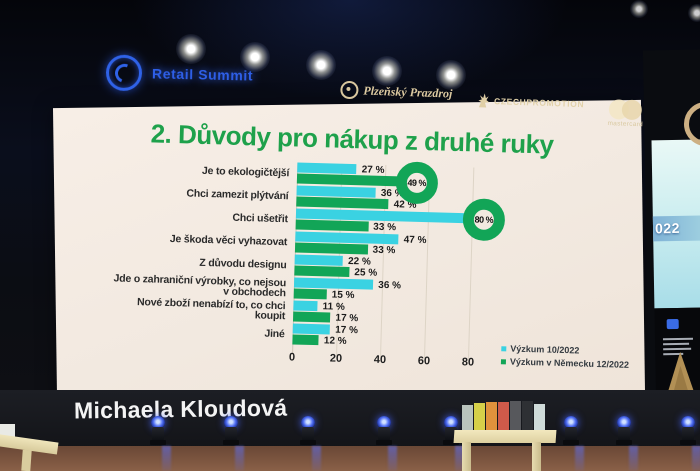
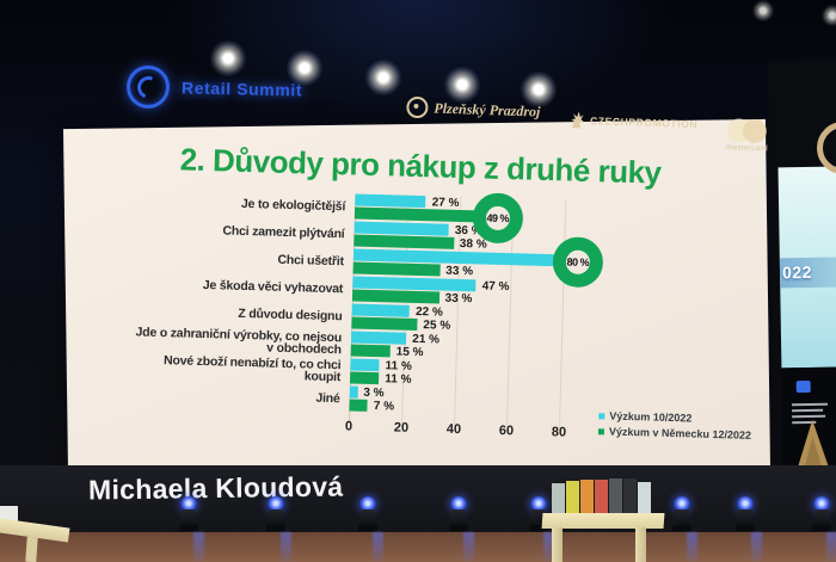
Výzkum v Německu 12/2022/Chci zamezit plýtvání: 42 -> 38
Výzkum 10/2022/Jde o zahraniční výrobky, co nejsou v obchodech: 36 -> 21
Výzkum v Německu 12/2022/Nové zboží nenabízí to, co chci koupit: 17 -> 11
Výzkum 10/2022/Jiné: 17 -> 3
Výzkum v Německu 12/2022/Jiné: 12 -> 7
